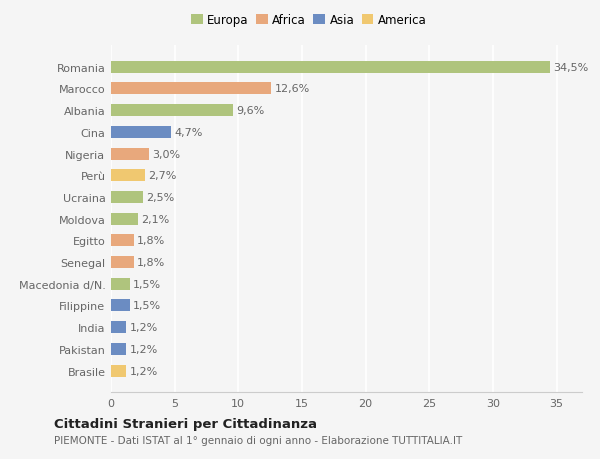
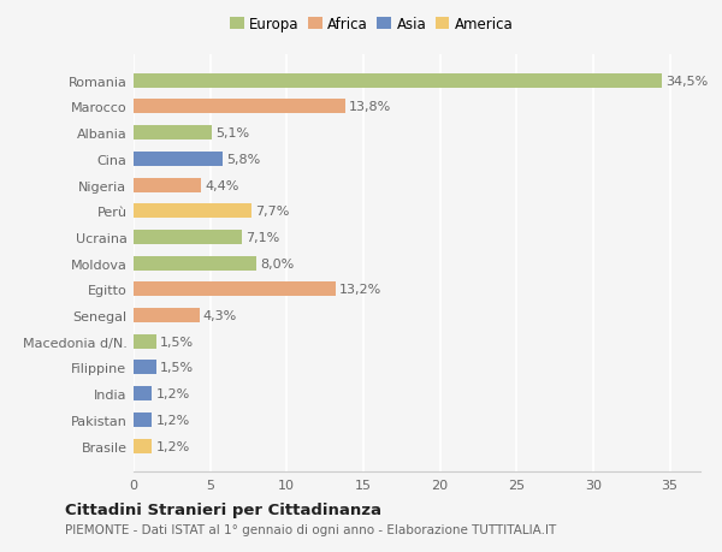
Marocco: 12,6% -> 13,8%
Albania: 9,6% -> 5,1%
Cina: 4,7% -> 5,8%
Nigeria: 3,0% -> 4,4%
Perù: 2,7% -> 7,7%
Ucraina: 2,5% -> 7,1%
Moldova: 2,1% -> 8,0%
Egitto: 1,8% -> 13,2%
Senegal: 1,8% -> 4,3%
